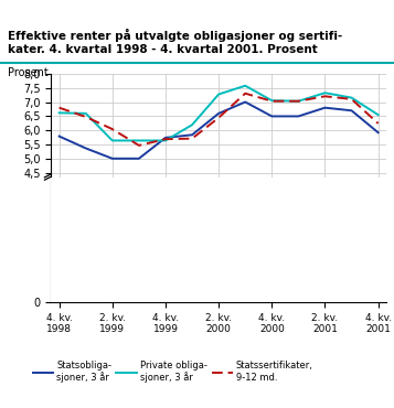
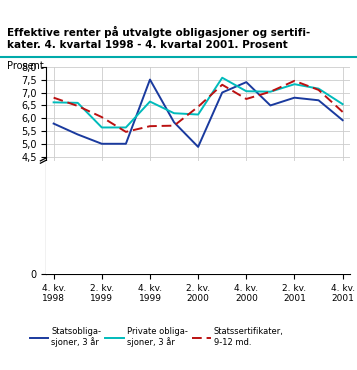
Statsobliga- sjoner, 3 år/4. kv. 1999: 5,75 -> 7,50
Private obliga- sjoner, 3 år/4. kv. 1999: 5,65 -> 6,65
Statsobliga- sjoner, 3 år/2. kv. 2000: 6,60 -> 4,90
Private obliga- sjoner, 3 år/2. kv. 2000: 7,27 -> 6,15
Statsobliga- sjoner, 3 år/4. kv. 2000: 6,50 -> 7,40
Statssertifikater, 9-12 md./4. kv. 2000: 7,03 -> 6,75
Statssertifikater, 9-12 md./2. kv. 2001: 7,20 -> 7,45
